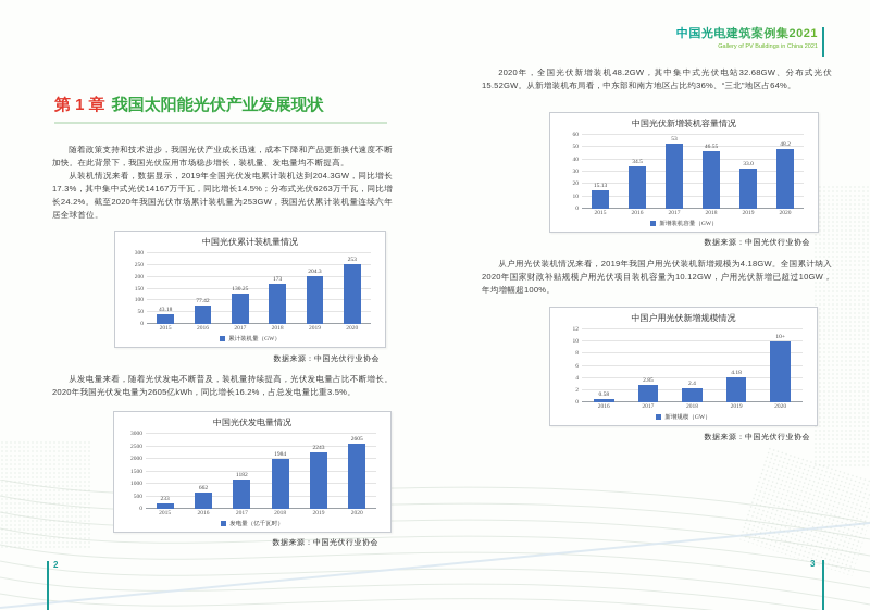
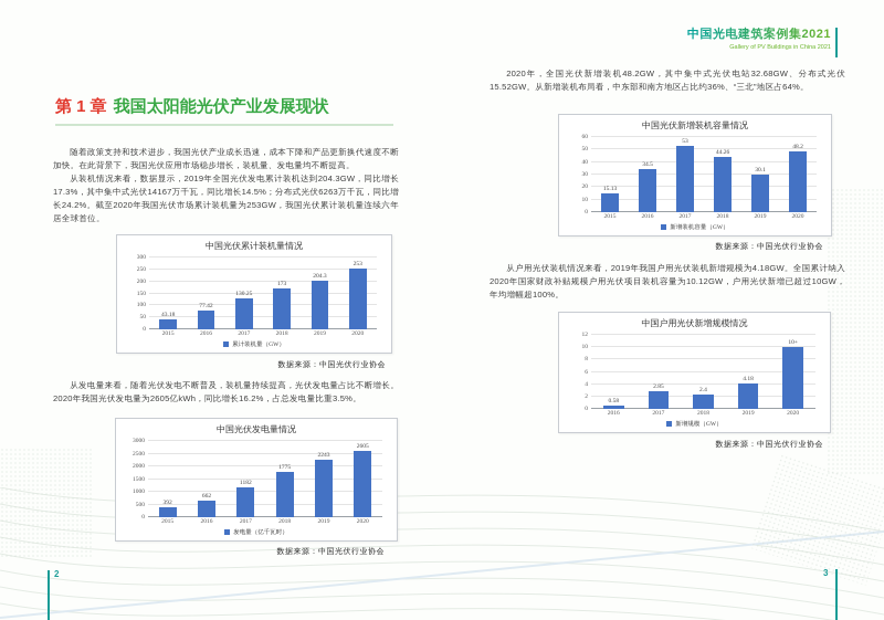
中国光伏发电量情况/2015: 233 -> 392
中国光伏发电量情况/2018: 1984 -> 1775
中国光伏新增装机容量情况/2018: 46.55 -> 44.26
中国光伏新增装机容量情况/2019: 33.0 -> 30.1
